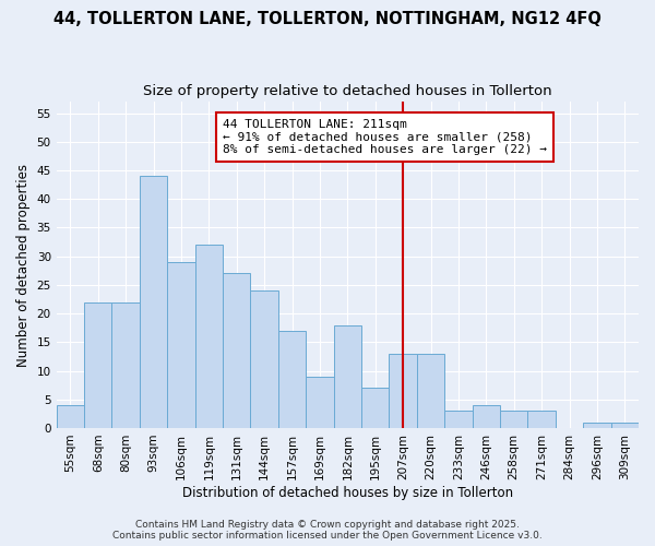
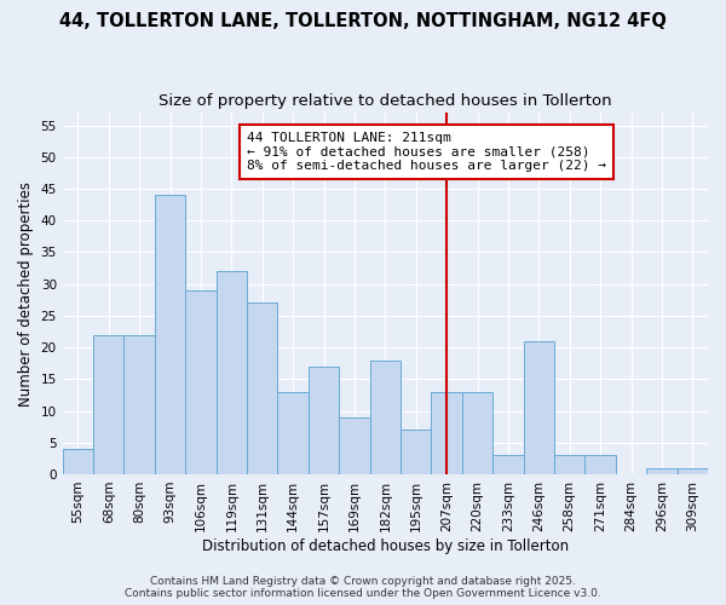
144sqm: 24 -> 13
246sqm: 4 -> 21
